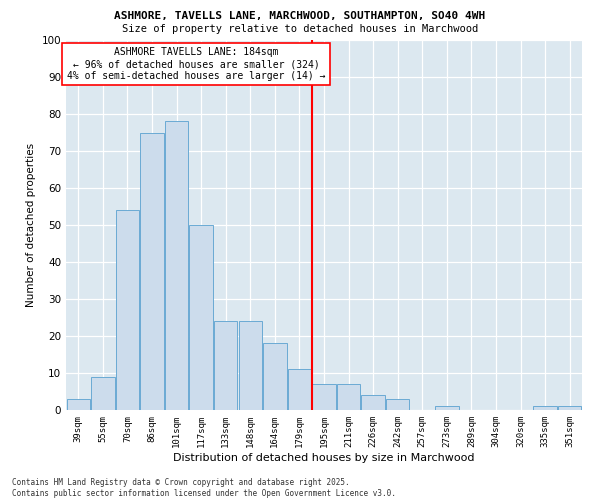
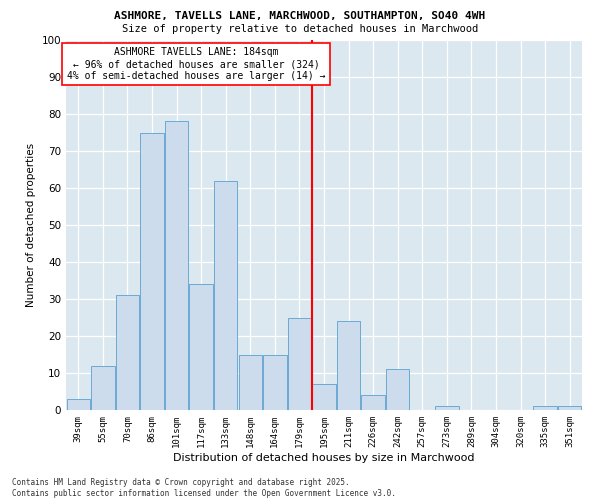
55sqm: 9 -> 12
70sqm: 54 -> 31
117sqm: 50 -> 34
133sqm: 24 -> 62
148sqm: 24 -> 15
164sqm: 18 -> 15
179sqm: 11 -> 25
211sqm: 7 -> 24
242sqm: 3 -> 11
